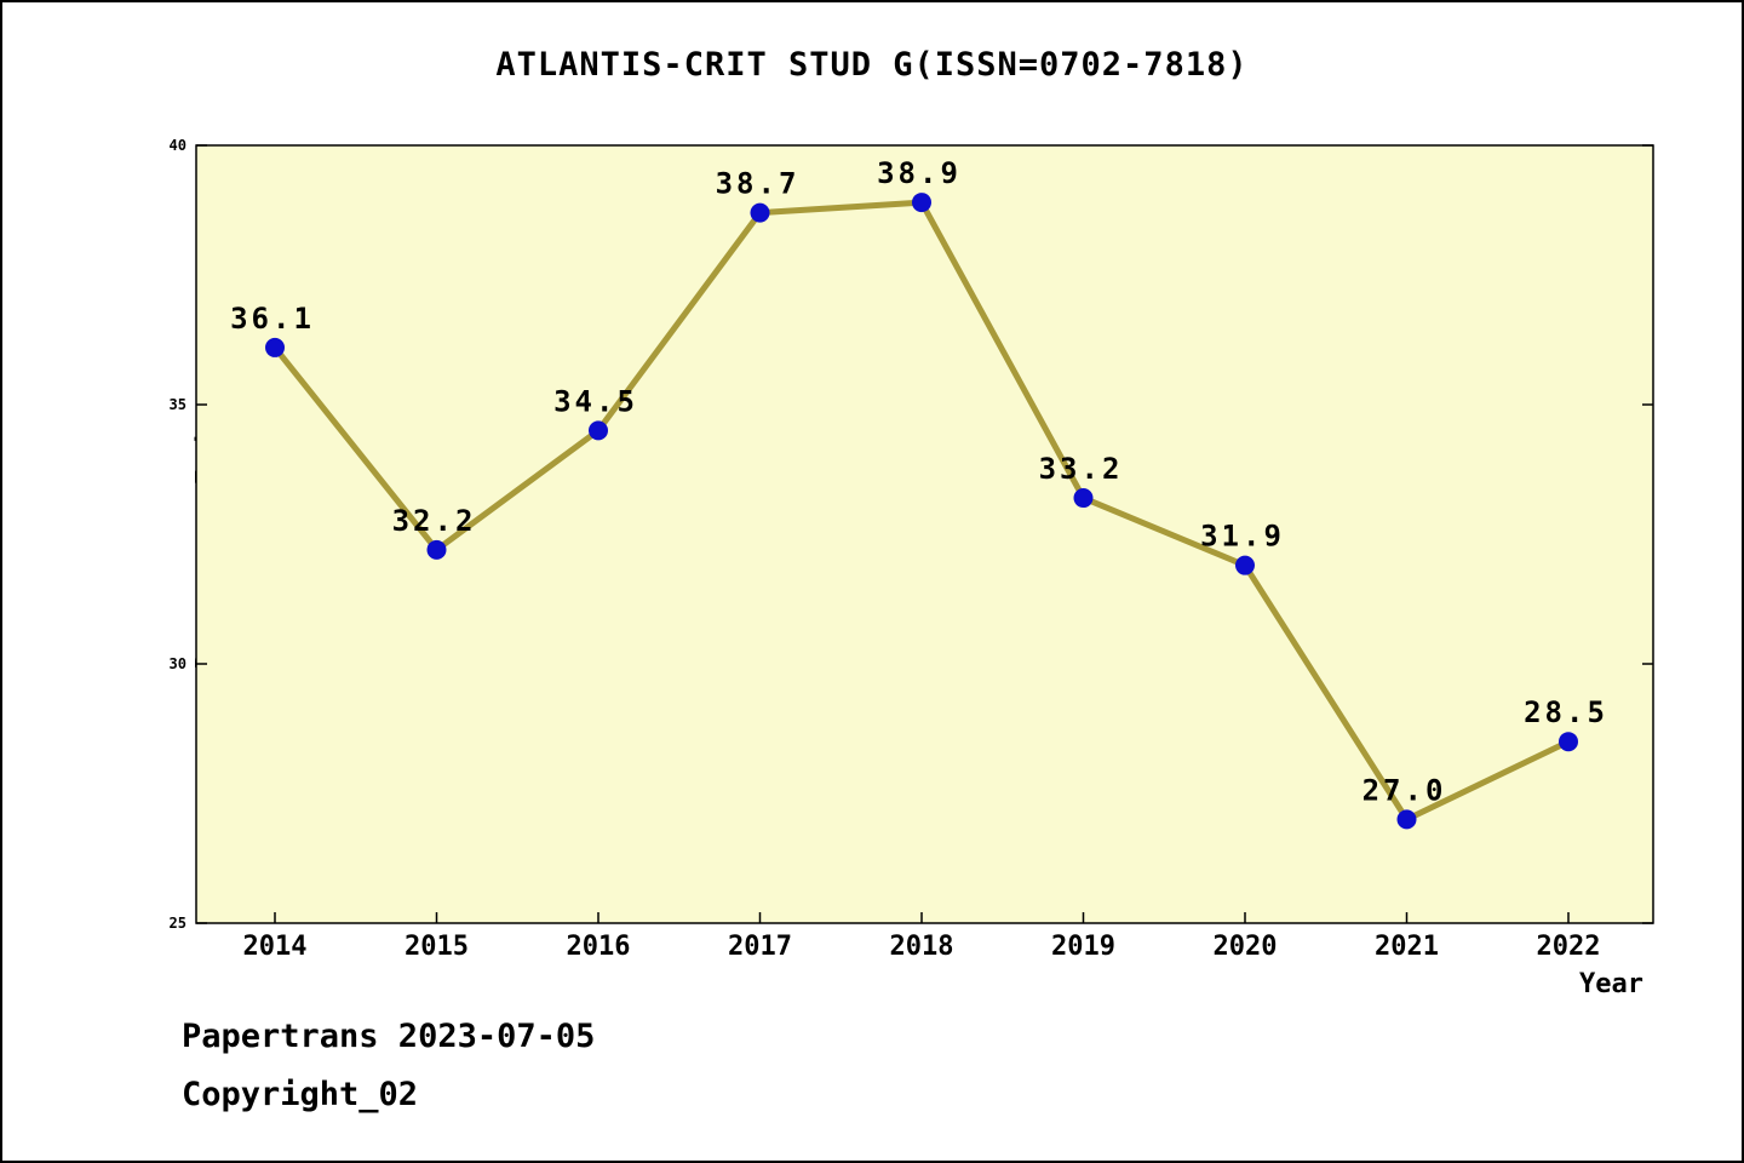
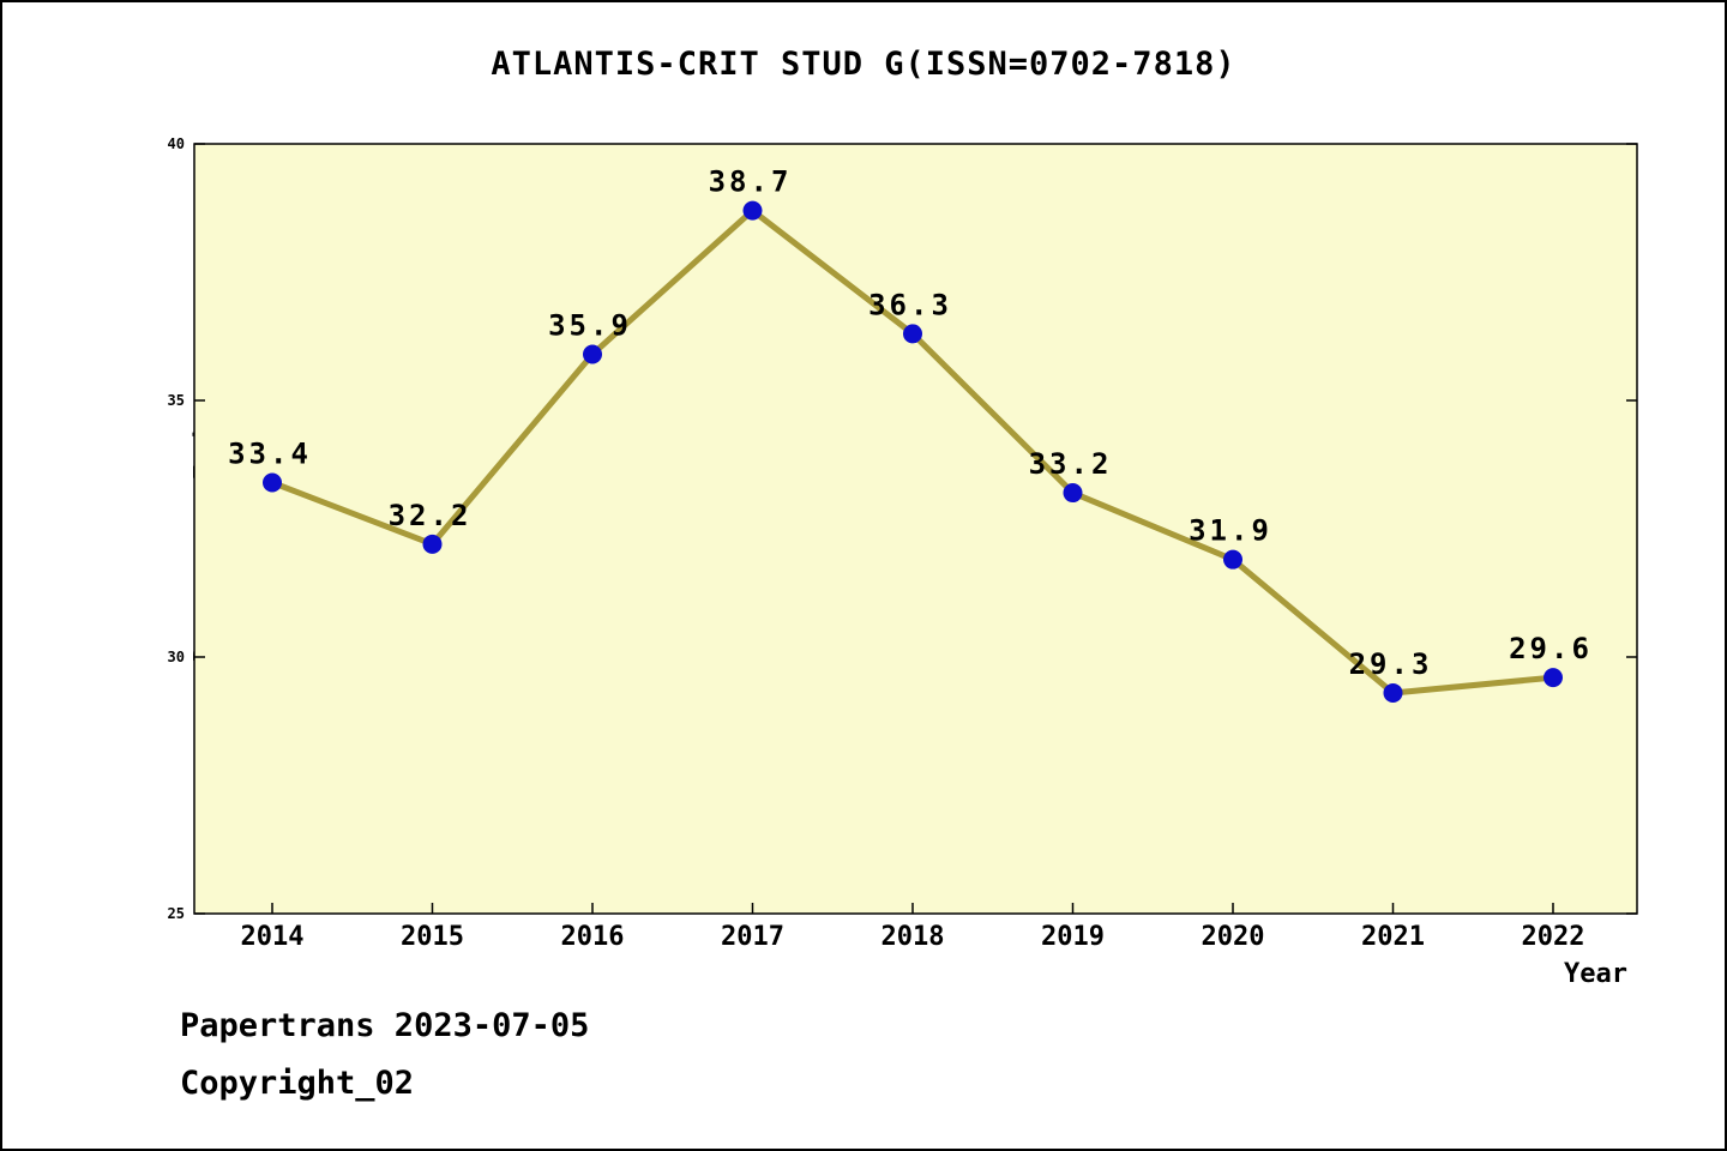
2014: 36.1 -> 33.4
2016: 34.5 -> 35.9
2018: 38.9 -> 36.3
2021: 27.0 -> 29.3
2022: 28.5 -> 29.6
